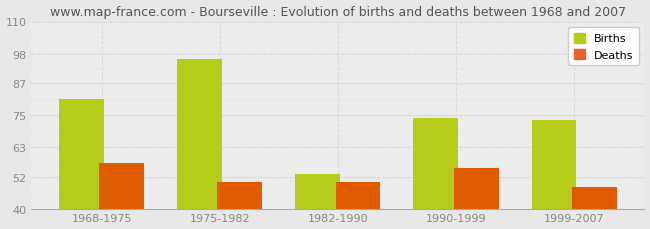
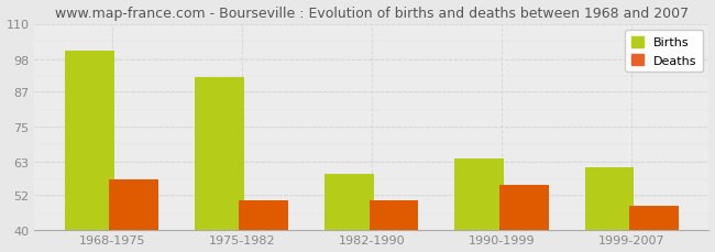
Births/1968-1975: 81 -> 101
Births/1975-1982: 96 -> 92
Births/1982-1990: 53 -> 59
Births/1990-1999: 74 -> 64
Births/1999-2007: 73 -> 61
